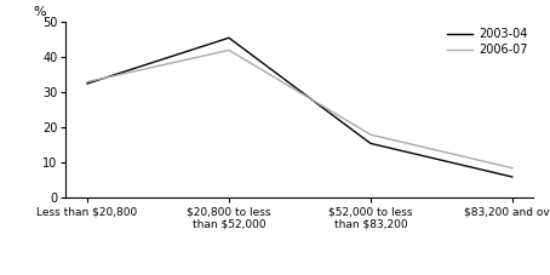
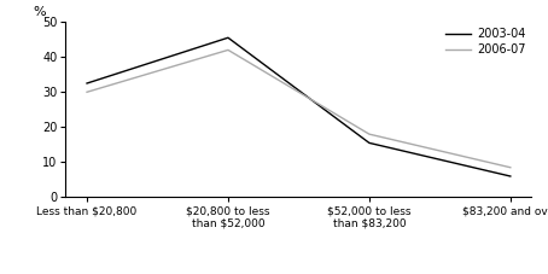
2006-07/Less than $20,800: 33.0 -> 30.0
